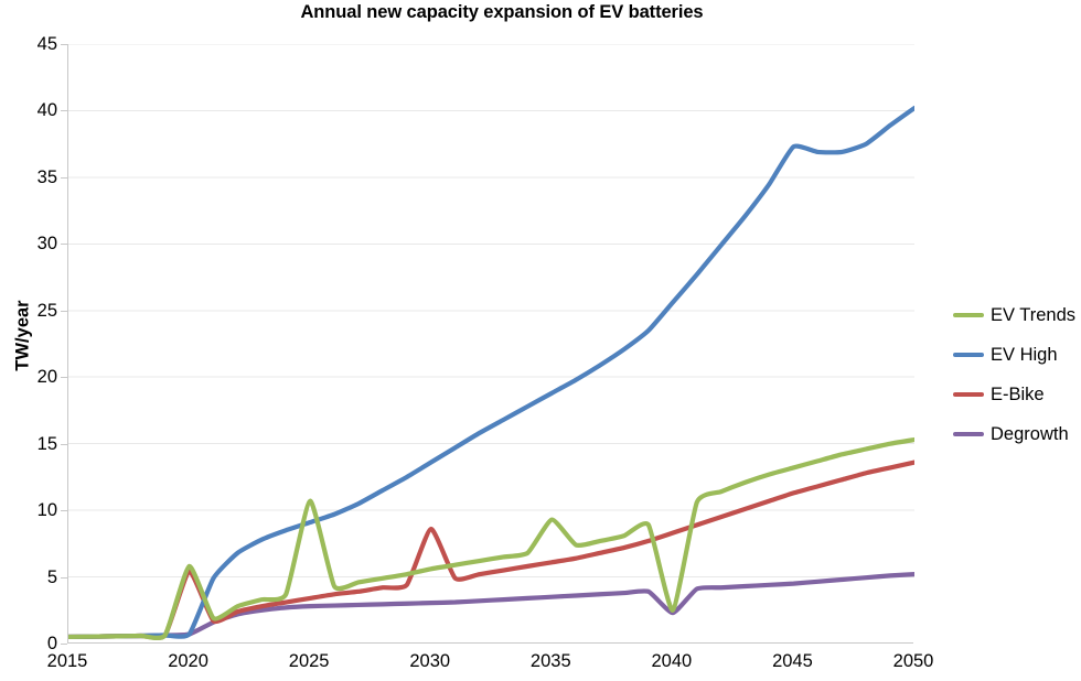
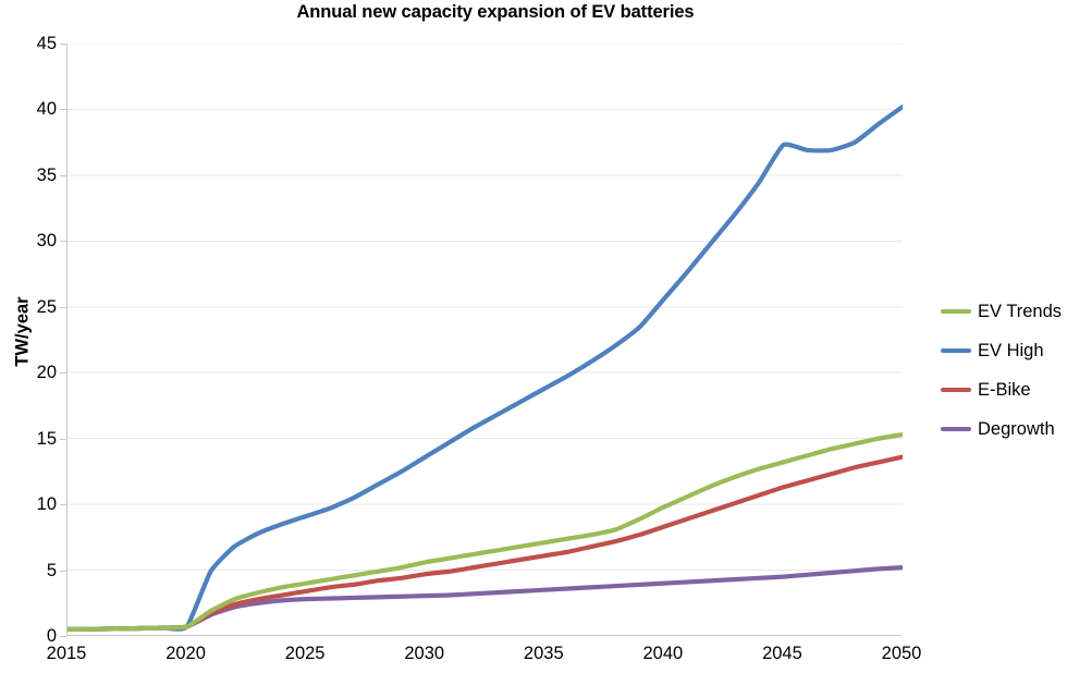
EV Trends/2020: 5.8 -> 0.7
E-Bike/2020: 5.4 -> 0.7
EV Trends/2025: 10.7 -> 4.0
E-Bike/2030: 8.6 -> 4.7
EV Trends/2035: 9.3 -> 7.1
EV Trends/2040: 2.5 -> 9.8
Degrowth/2040: 2.3 -> 4.0
